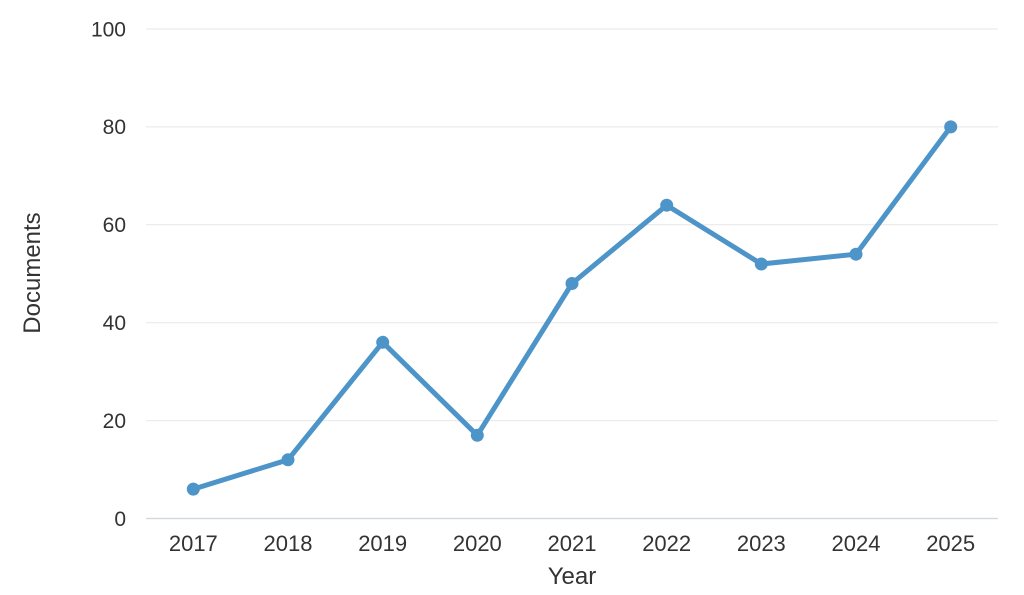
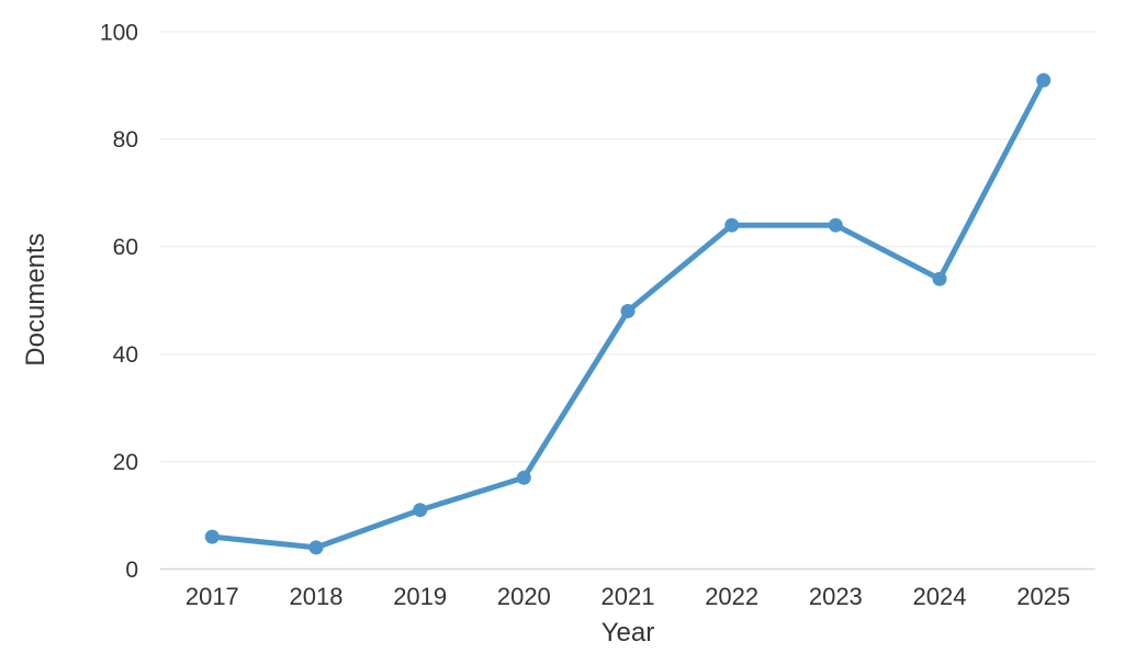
2018: 12 -> 4
2019: 36 -> 11
2023: 52 -> 64
2025: 80 -> 91
